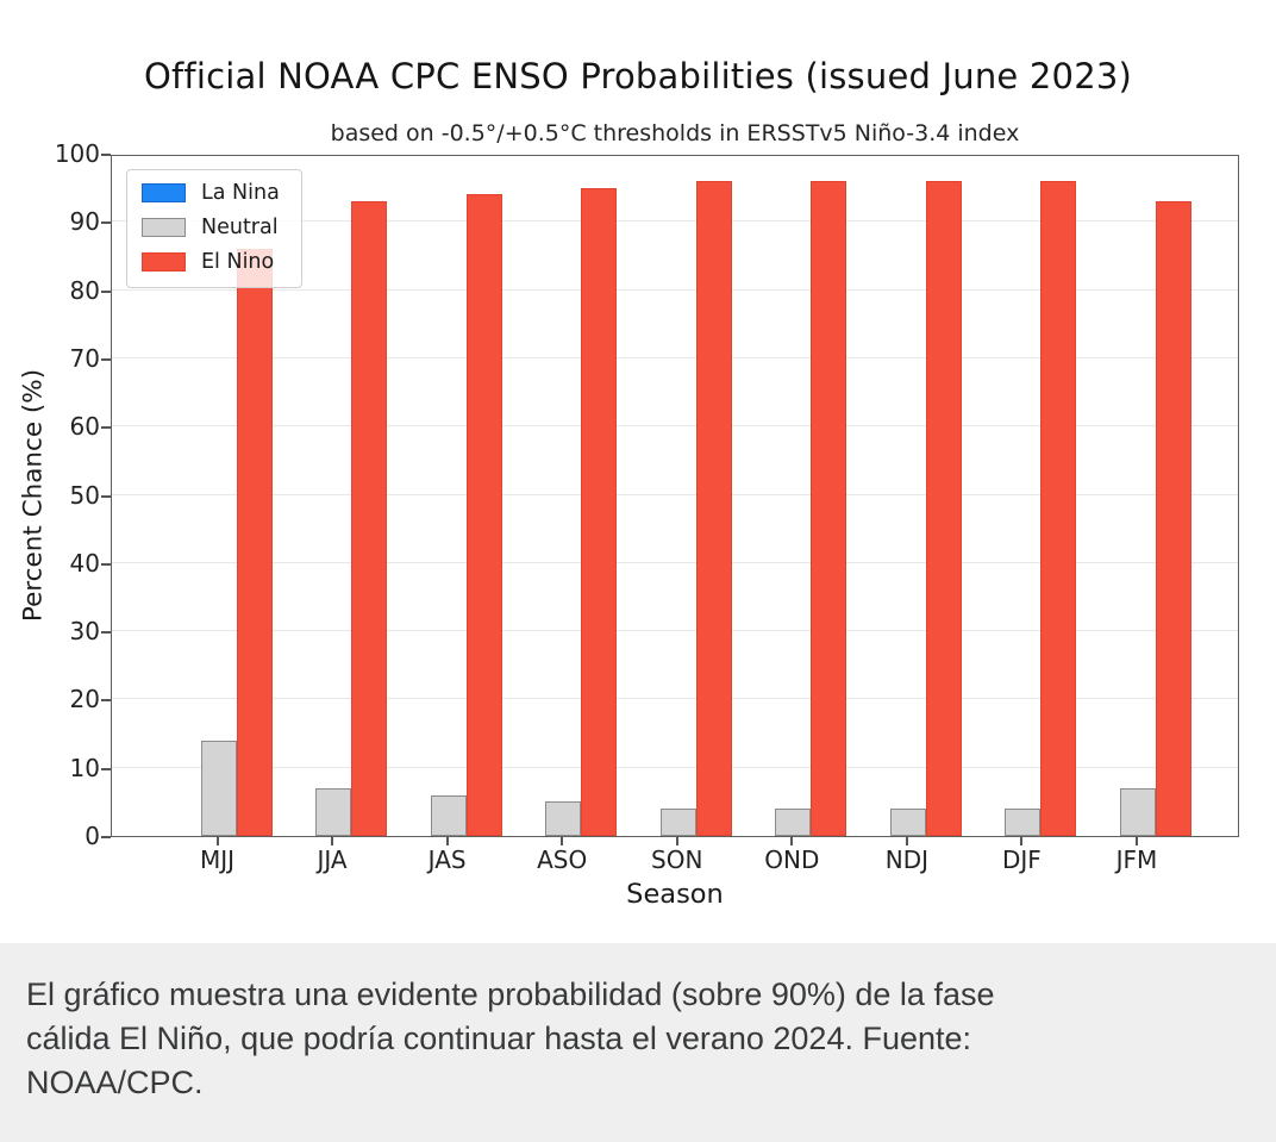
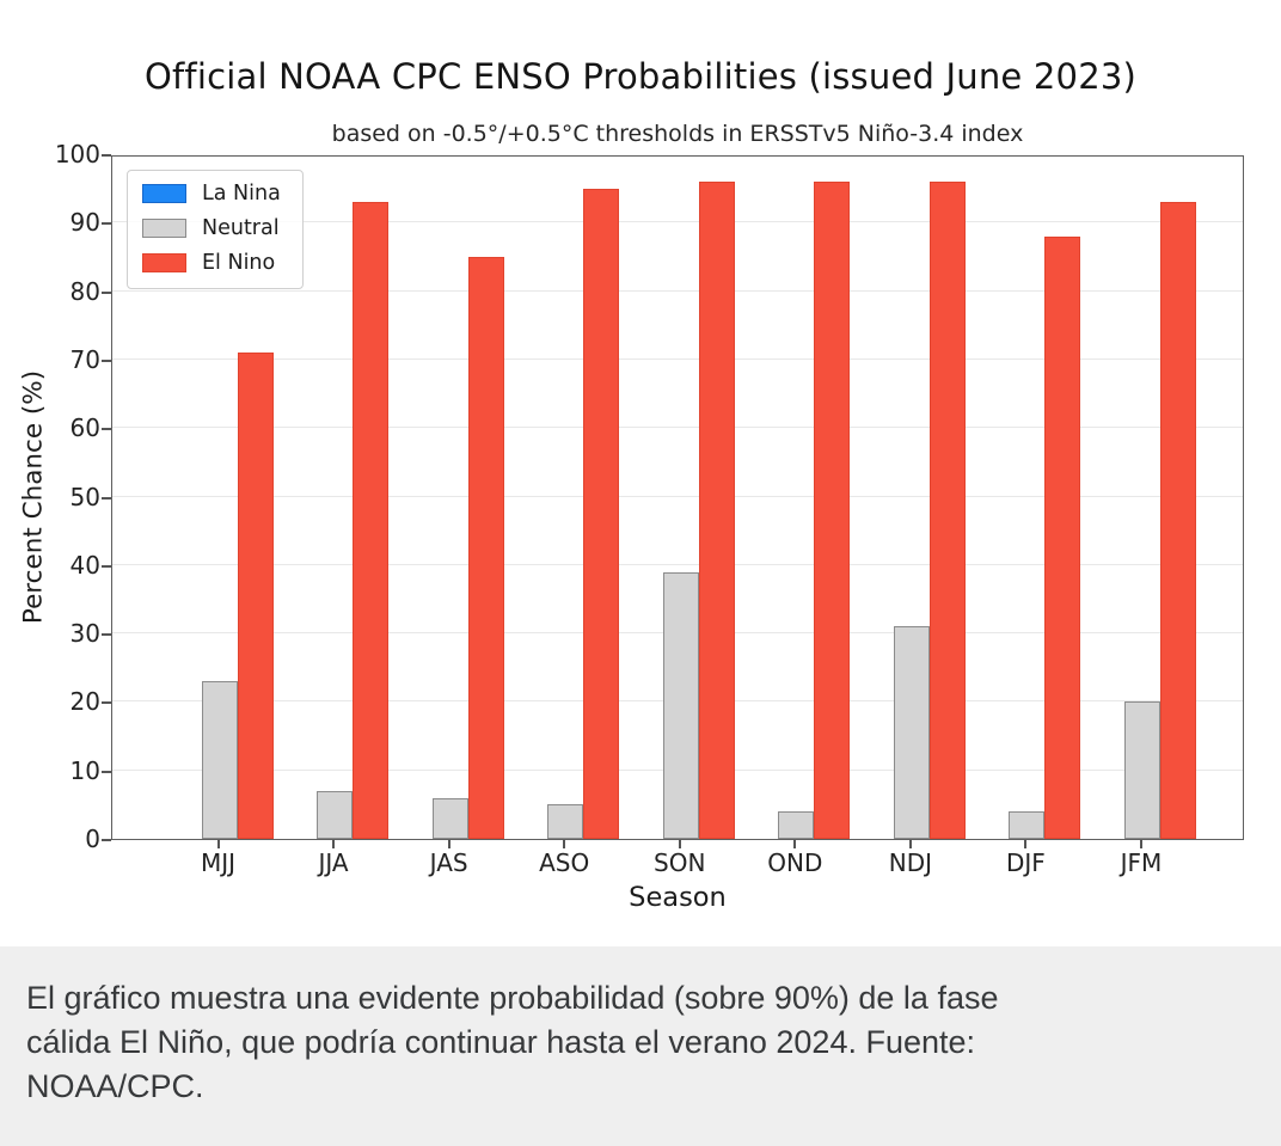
Neutral/MJJ: 14 -> 23
El Nino/MJJ: 86 -> 71
El Nino/JAS: 94 -> 85
Neutral/SON: 4 -> 39
Neutral/NDJ: 4 -> 31
El Nino/DJF: 96 -> 88
Neutral/JFM: 7 -> 20
